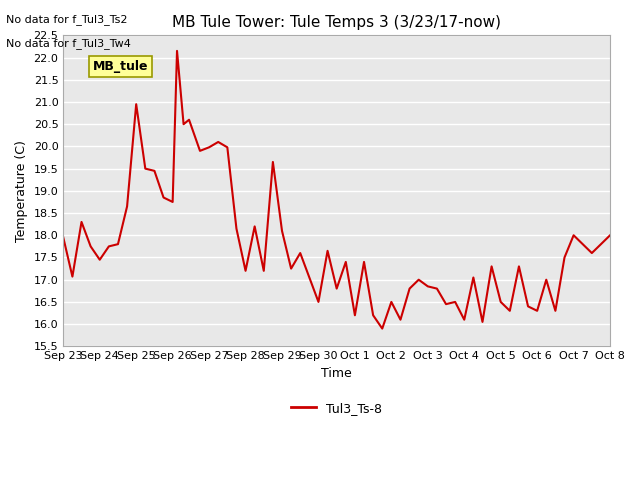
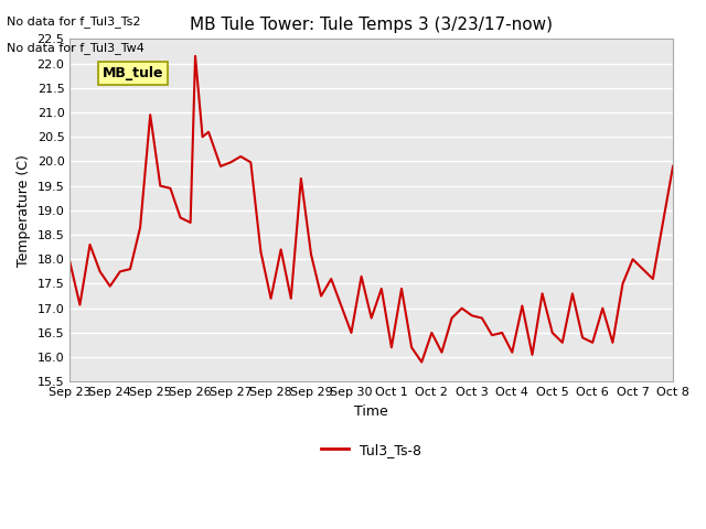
Oct 8: 18.00 -> 19.90
